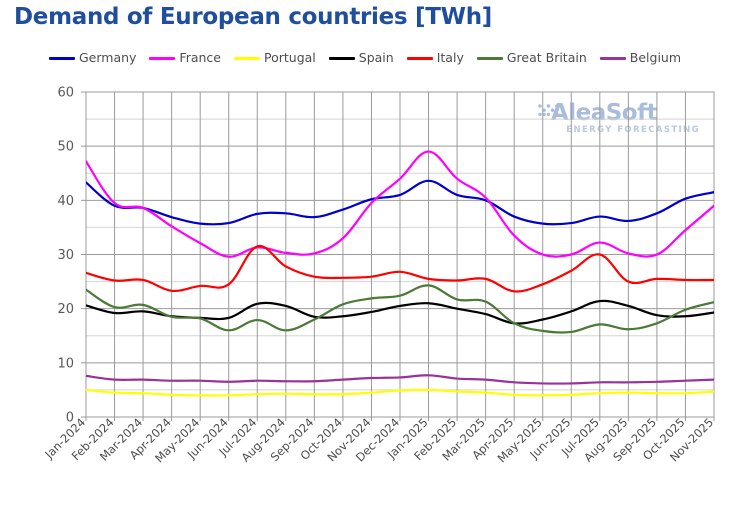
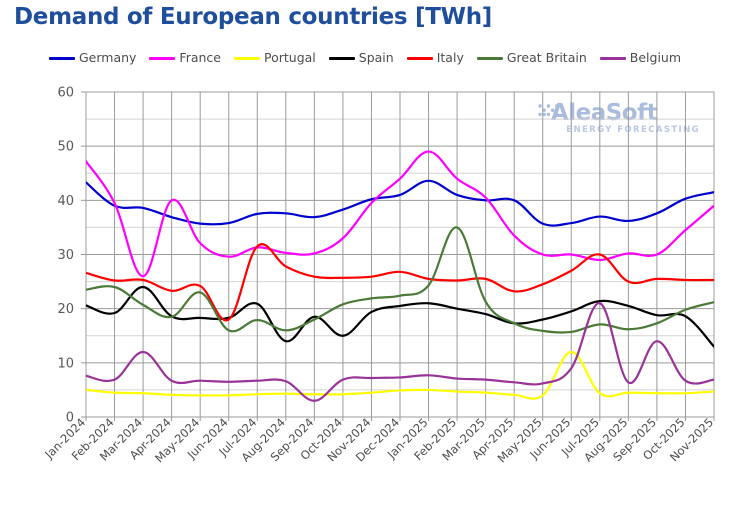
Great Britain/Feb-2024: 20 -> 24
France/Mar-2024: 39 -> 26
Spain/Mar-2024: 20 -> 24
Belgium/Mar-2024: 7 -> 12
France/Apr-2024: 35 -> 40
Great Britain/May-2024: 18 -> 23
Italy/Jun-2024: 24 -> 18
Spain/Aug-2024: 20 -> 14
Belgium/Sep-2024: 7 -> 3
Spain/Oct-2024: 19 -> 15
Great Britain/Feb-2025: 22 -> 35
Germany/Apr-2025: 37 -> 40
Portugal/Jun-2025: 4 -> 12
Belgium/Jun-2025: 6 -> 9
France/Jul-2025: 32 -> 29
Belgium/Jul-2025: 6 -> 21
Belgium/Sep-2025: 6 -> 14
Spain/Nov-2025: 19 -> 13
